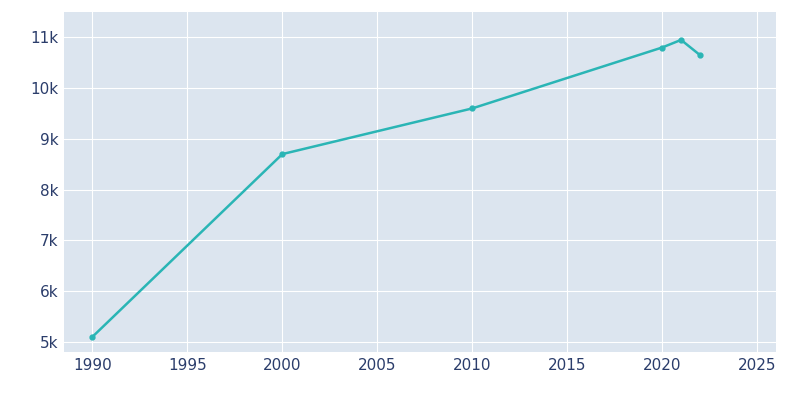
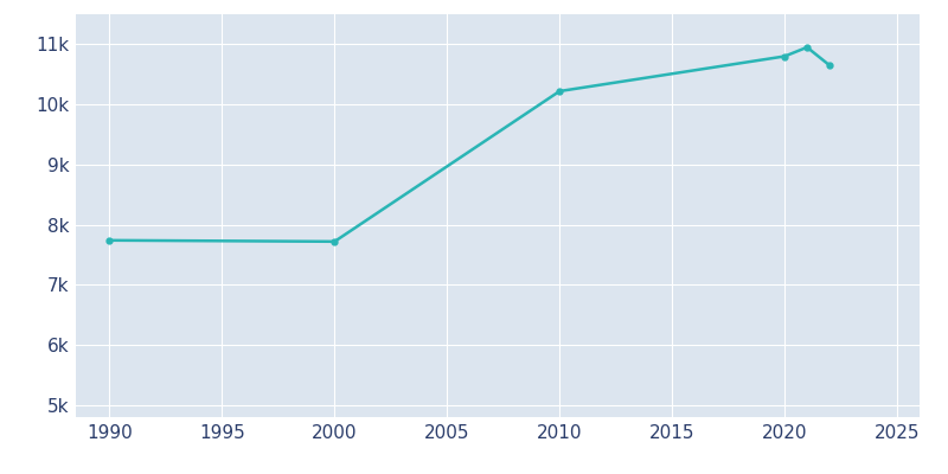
1990: 5.10k -> 7.74k
2000: 8.70k -> 7.72k
2010: 9.60k -> 10.22k
